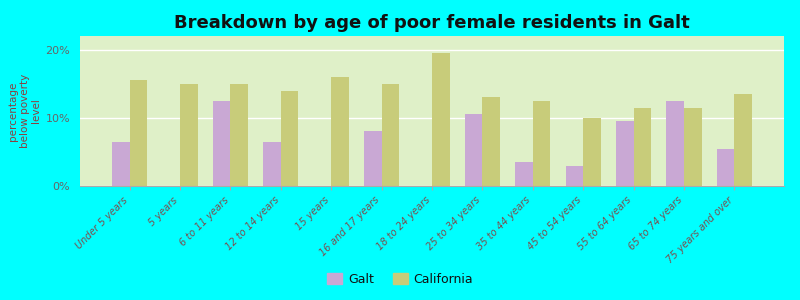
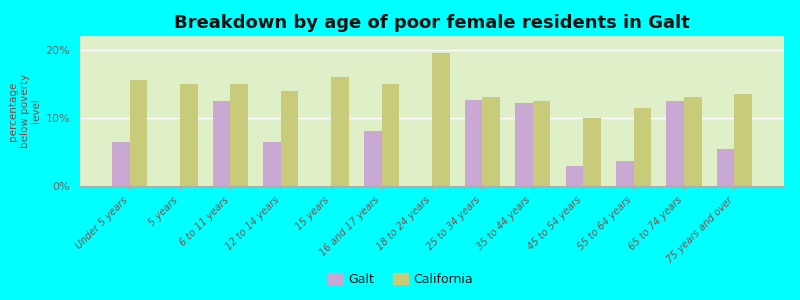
Galt/25 to 34 years: 10.5% -> 12.6%
Galt/35 to 44 years: 3.5% -> 12.2%
Galt/55 to 64 years: 9.5% -> 3.6%
California/65 to 74 years: 11.5% -> 13.0%
